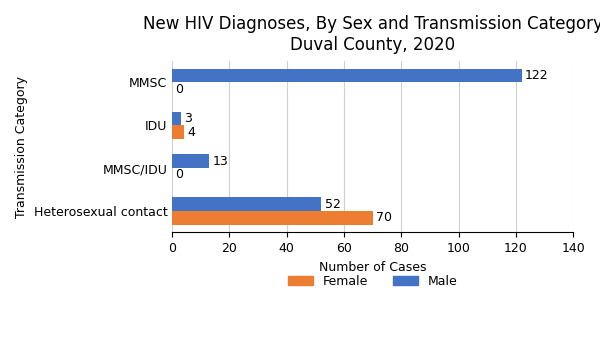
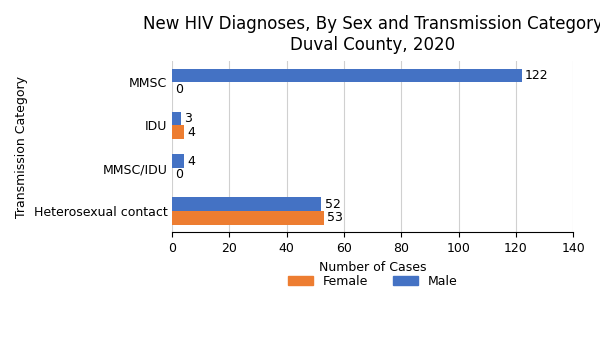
Male/MMSC/IDU: 13 -> 4
Female/Heterosexual contact: 70 -> 53
